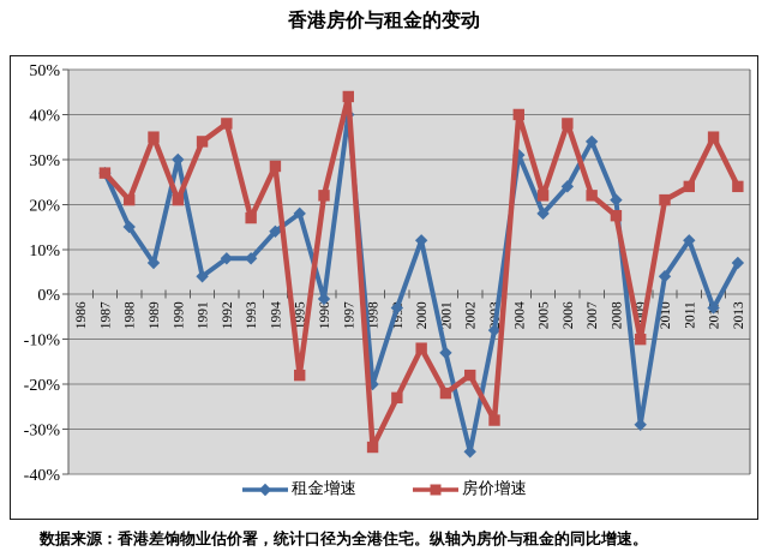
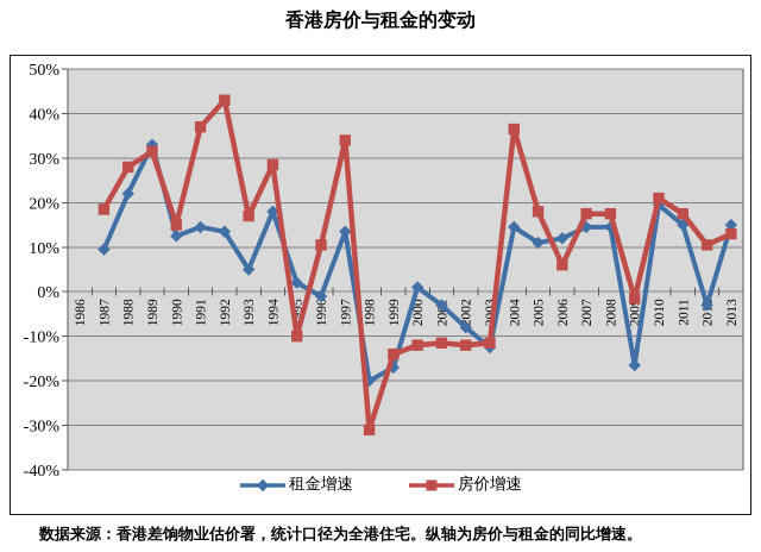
租金增速/1987: 27% -> 10%
房价增速/1987: 27% -> 18%
租金增速/1988: 15% -> 22%
房价增速/1988: 21% -> 28%
租金增速/1989: 7% -> 33%
房价增速/1989: 35% -> 32%
租金增速/1990: 30% -> 12%
房价增速/1990: 21% -> 15%
租金增速/1991: 4% -> 14%
房价增速/1991: 34% -> 37%
租金增速/1992: 8% -> 14%
房价增速/1992: 38% -> 43%
租金增速/1993: 8% -> 5%
租金增速/1994: 14% -> 18%
租金增速/1995: 18% -> 2%
房价增速/1995: -18% -> -10%
房价增速/1996: 22% -> 10%
租金增速/1997: 40% -> 14%
房价增速/1997: 44% -> 34%
房价增速/1998: -34% -> -31%
租金增速/1999: -3% -> -17%
房价增速/1999: -23% -> -14%
租金增速/2000: 12% -> 1%
租金增速/2001: -13% -> -3%
房价增速/2001: -22% -> -12%
租金增速/2002: -35% -> -8%
房价增速/2002: -18% -> -12%
租金增速/2003: -8% -> -12%
房价增速/2003: -28% -> -12%
租金增速/2004: 31% -> 14%
房价增速/2004: 40% -> 36%
租金增速/2005: 18% -> 11%
房价增速/2005: 22% -> 18%
租金增速/2006: 24% -> 12%
房价增速/2006: 38% -> 6%
租金增速/2007: 34% -> 14%
房价增速/2007: 22% -> 18%
租金增速/2008: 21% -> 14%
租金增速/2009: -29% -> -16%
房价增速/2009: -10% -> -2%
租金增速/2010: 4% -> 20%
租金增速/2011: 12% -> 15%
房价增速/2011: 24% -> 18%
房价增速/2012: 35% -> 10%
租金增速/2013: 7% -> 15%
房价增速/2013: 24% -> 13%
